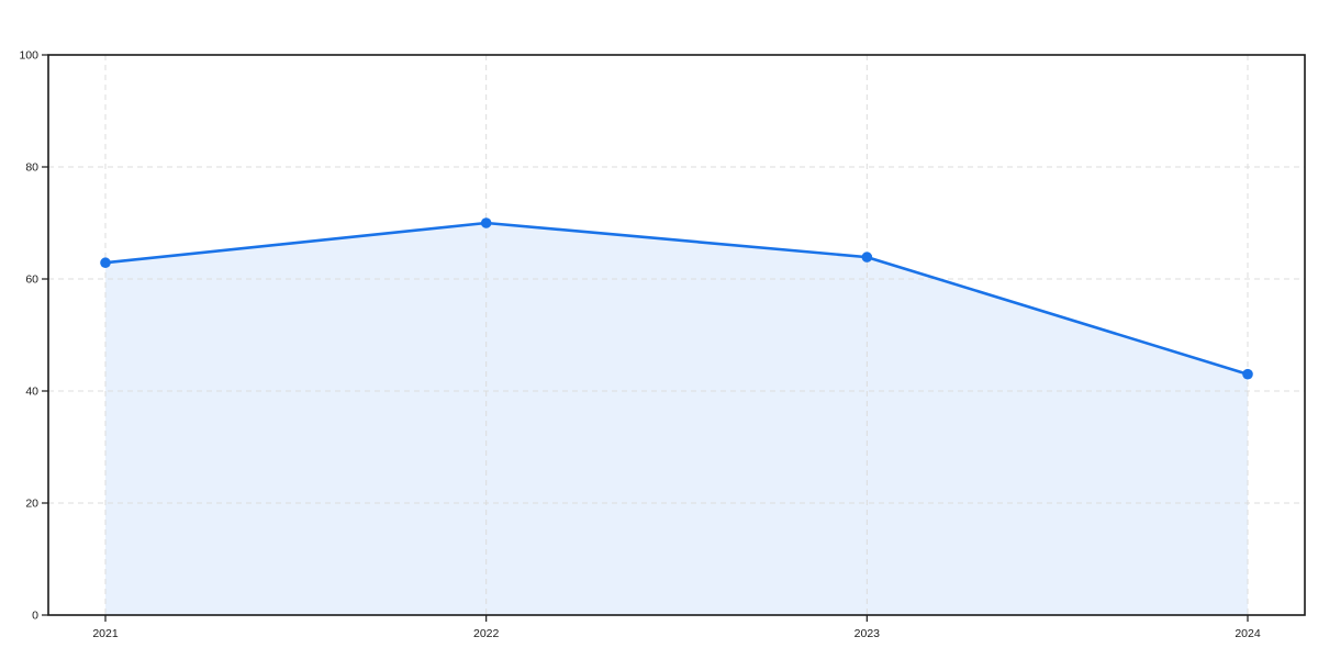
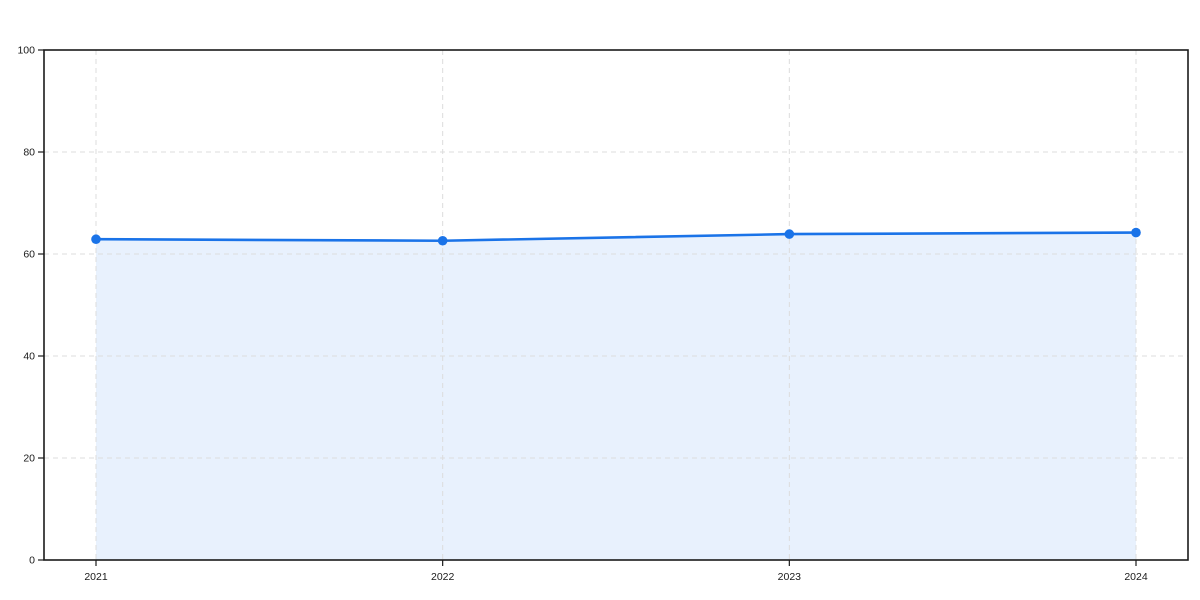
2022: 70 -> 63
2024: 43 -> 64
